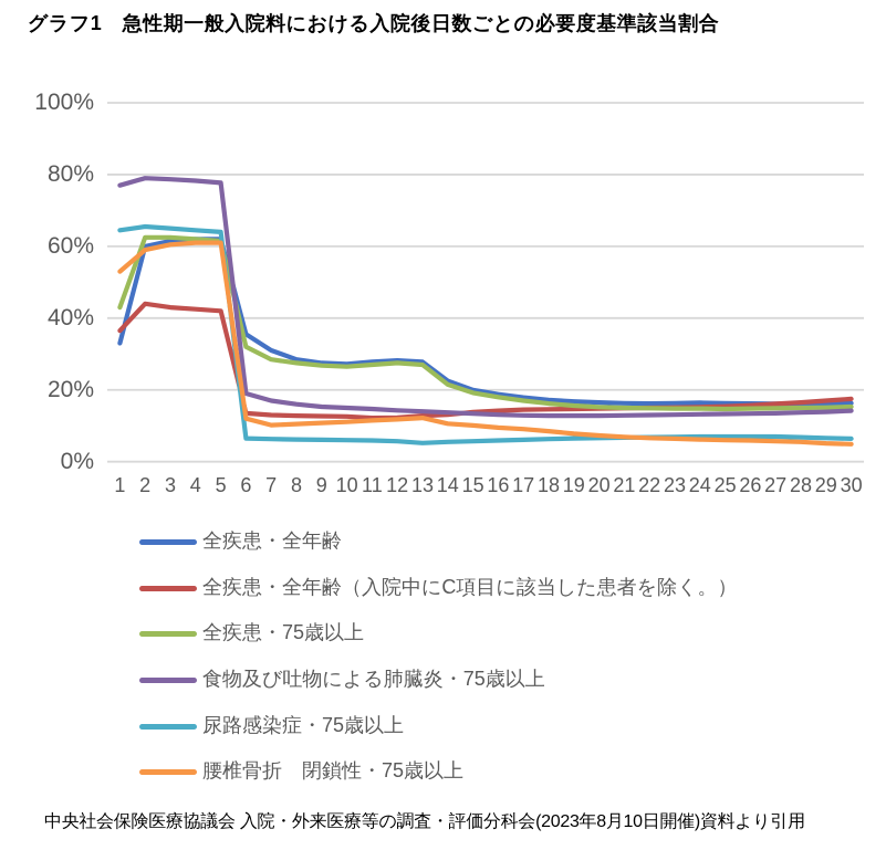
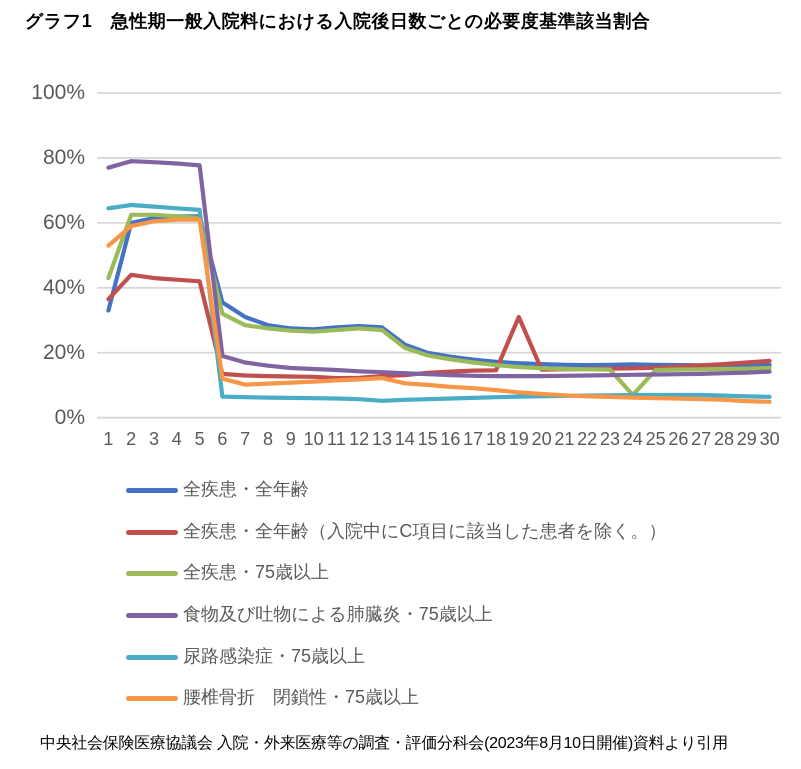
全疾患・全年齢（入院中にC項目に該当した患者を除く。）/19: 15% -> 31%
全疾患・75歳以上/24: 15% -> 7%
